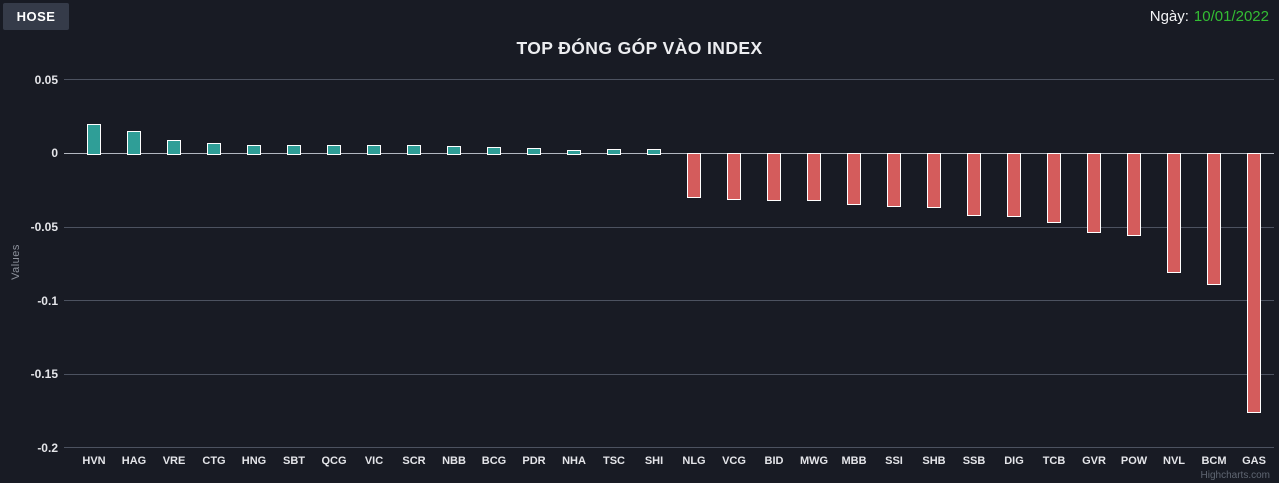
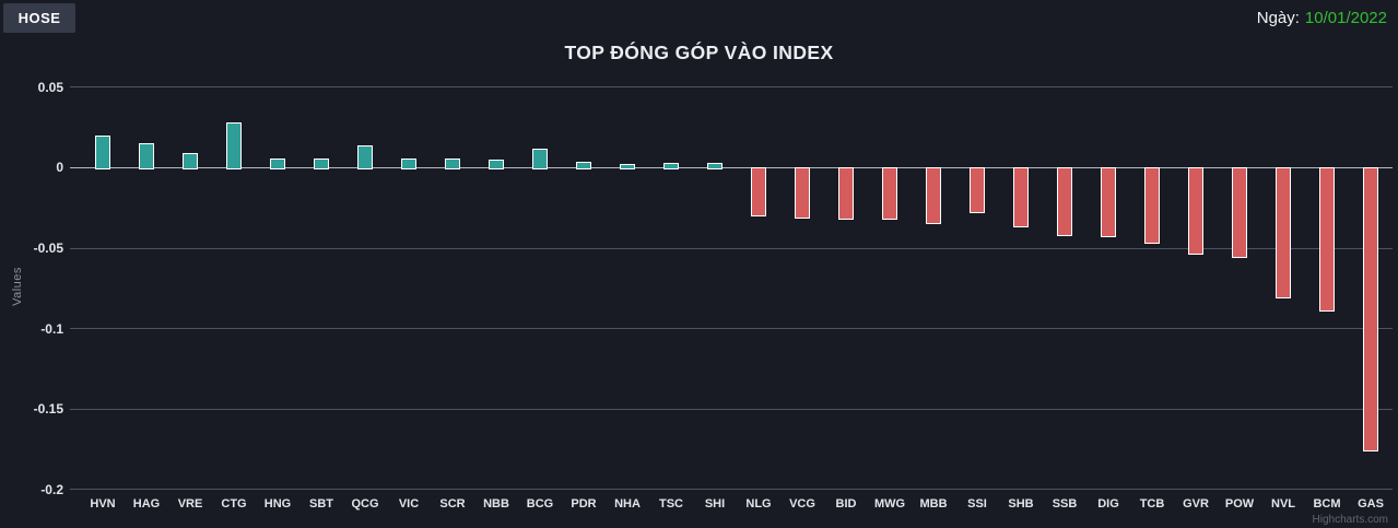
CTG: 0.007 -> 0.028
QCG: 0.005 -> 0.014
BCG: 0.004 -> 0.012
SSI: -0.035 -> -0.027
